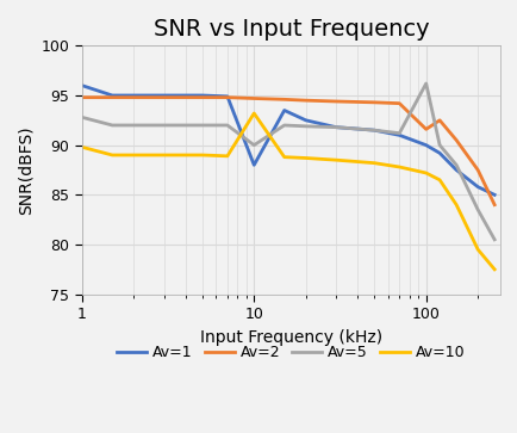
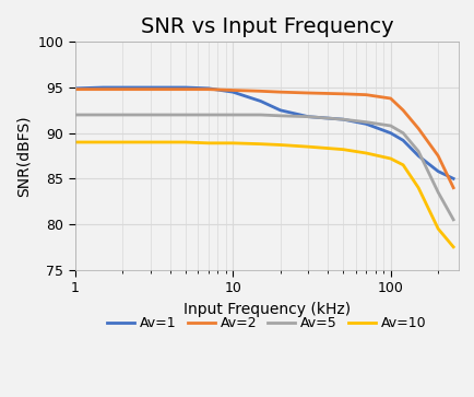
Av=1/1: 96.0 -> 94.9
Av=5/1: 92.8 -> 92.0
Av=10/1: 89.8 -> 89.0
Av=1/10: 88.0 -> 94.5
Av=5/10: 90.0 -> 92.0
Av=10/10: 93.2 -> 88.9
Av=2/100: 91.6 -> 93.8
Av=5/100: 96.2 -> 90.8
